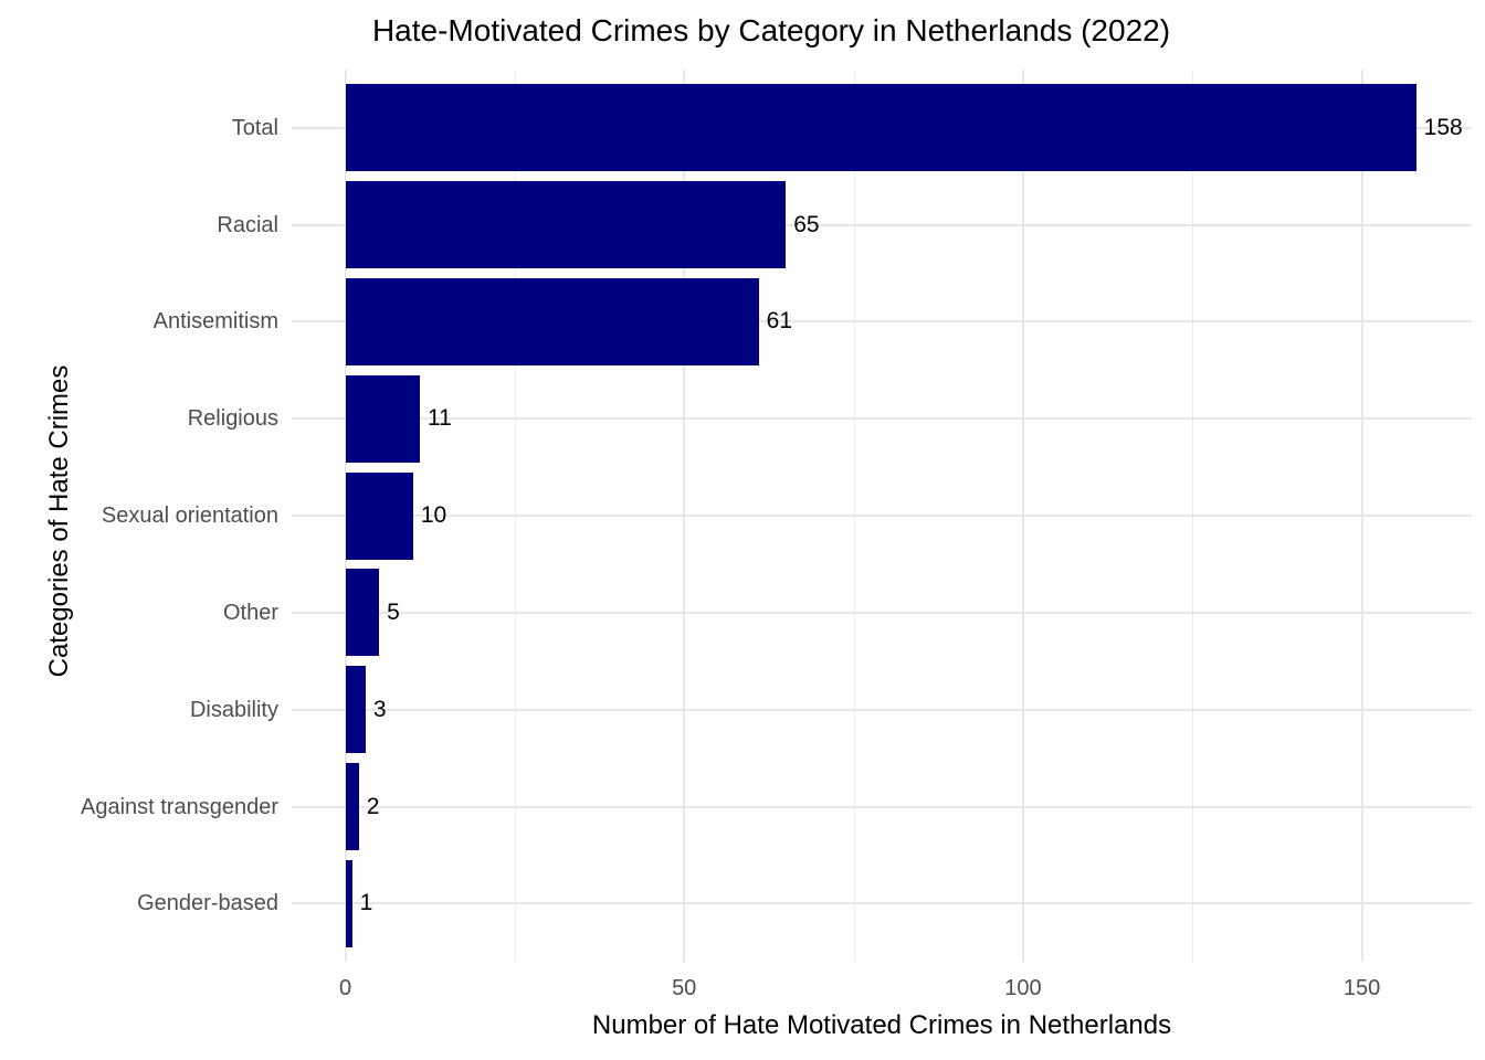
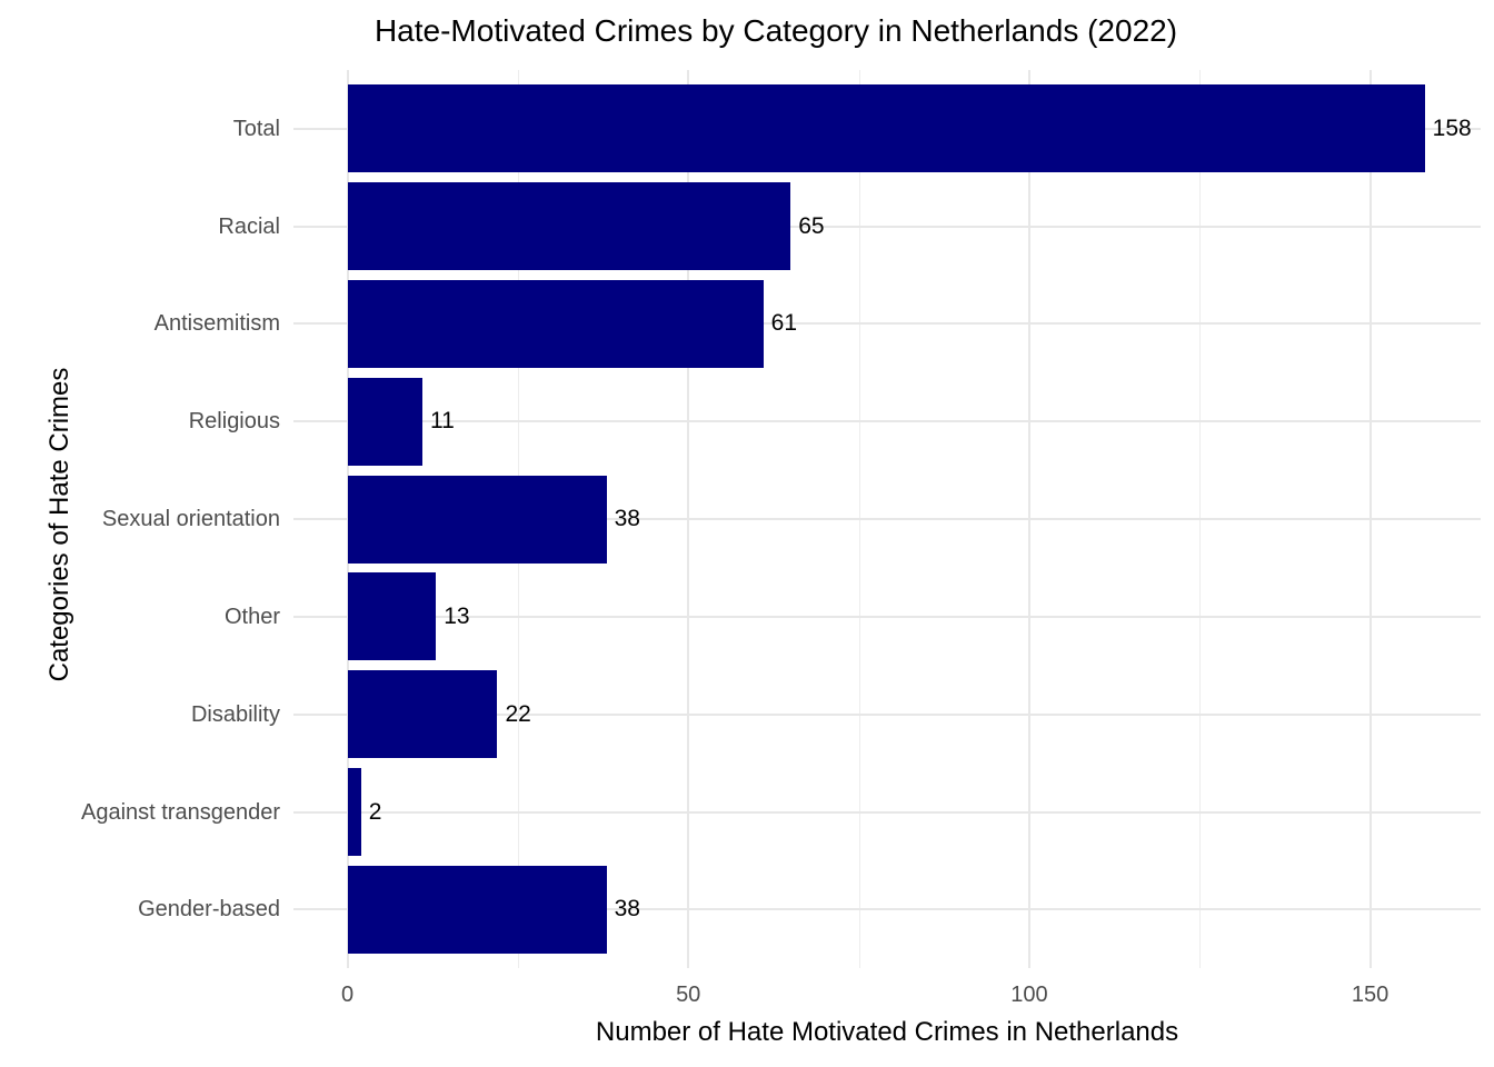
Sexual orientation: 10 -> 38
Other: 5 -> 13
Disability: 3 -> 22
Gender-based: 1 -> 38
